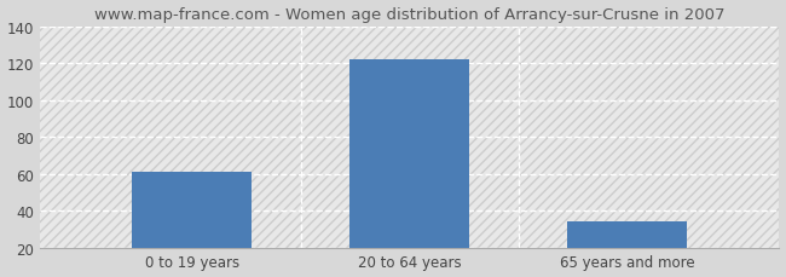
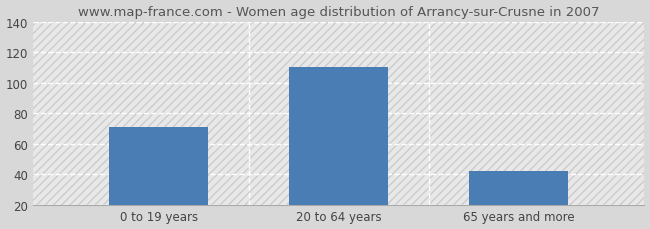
0 to 19 years: 61 -> 71
20 to 64 years: 122 -> 110
65 years and more: 34 -> 42
